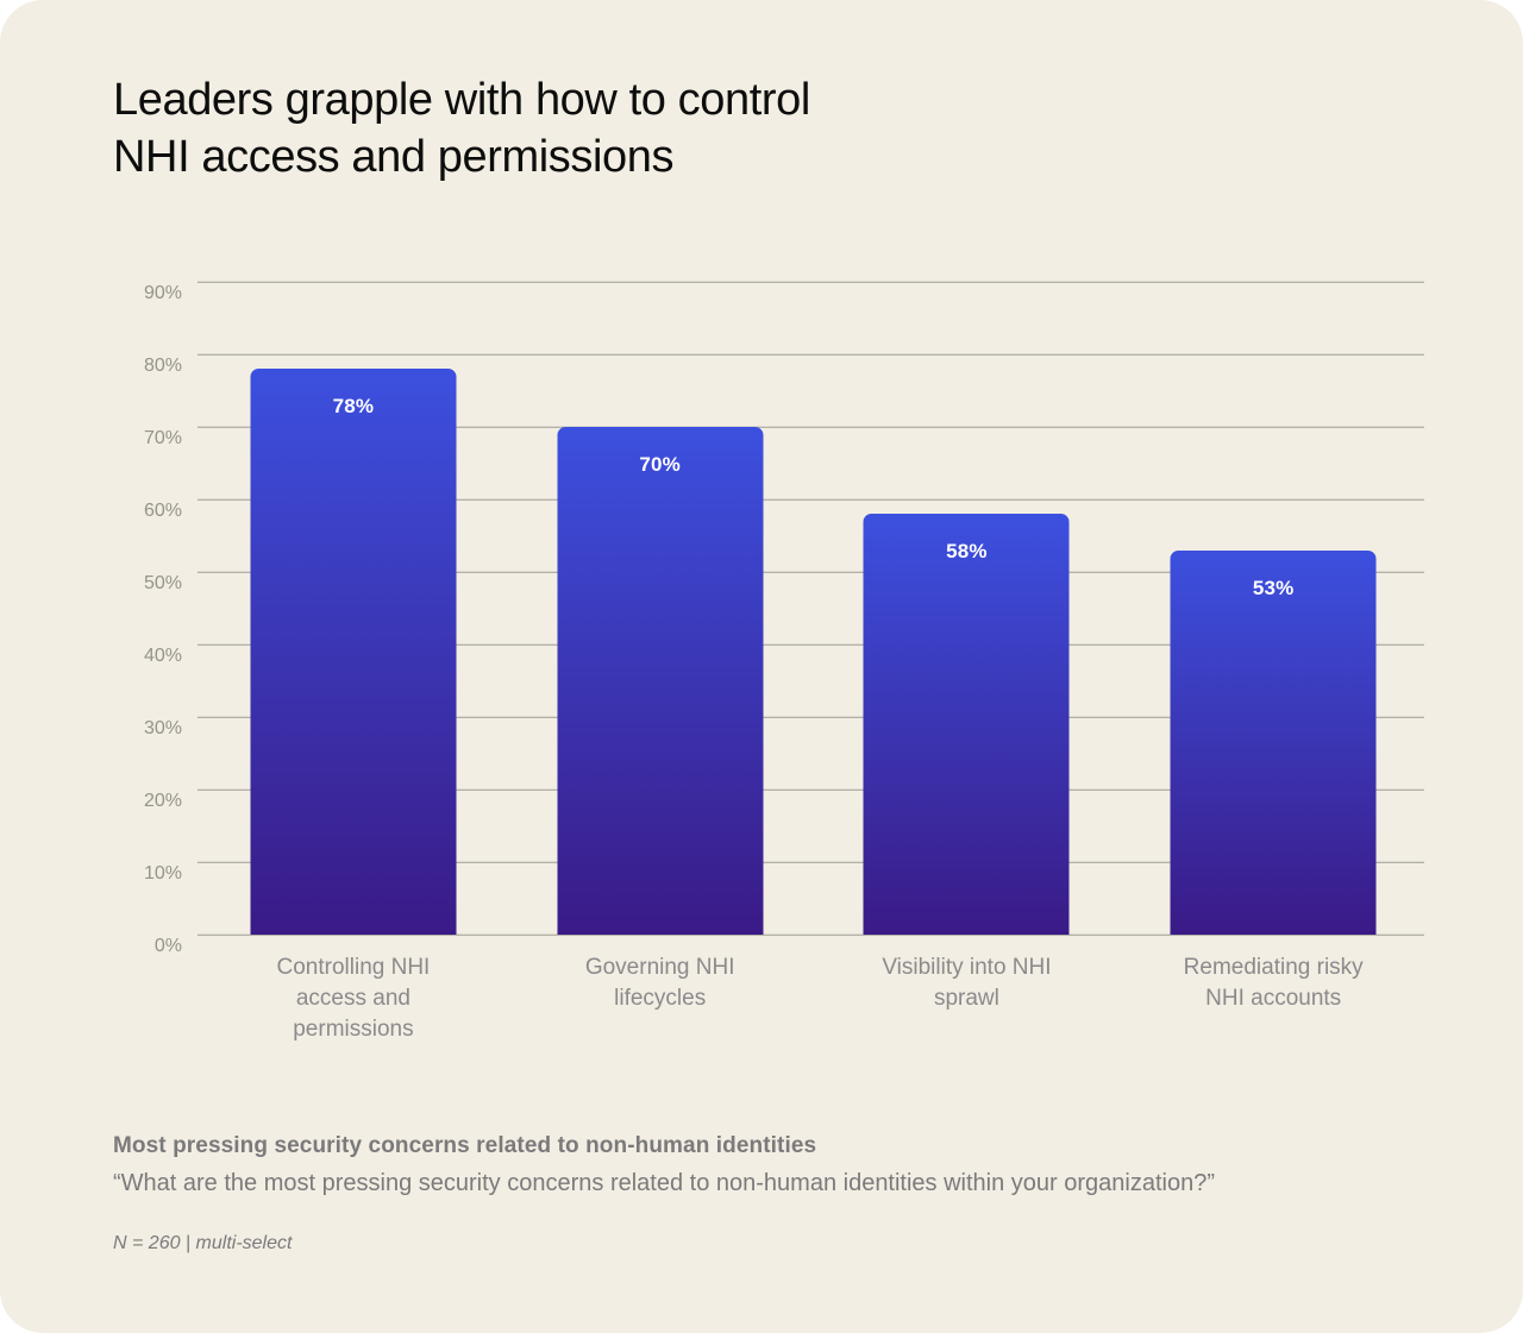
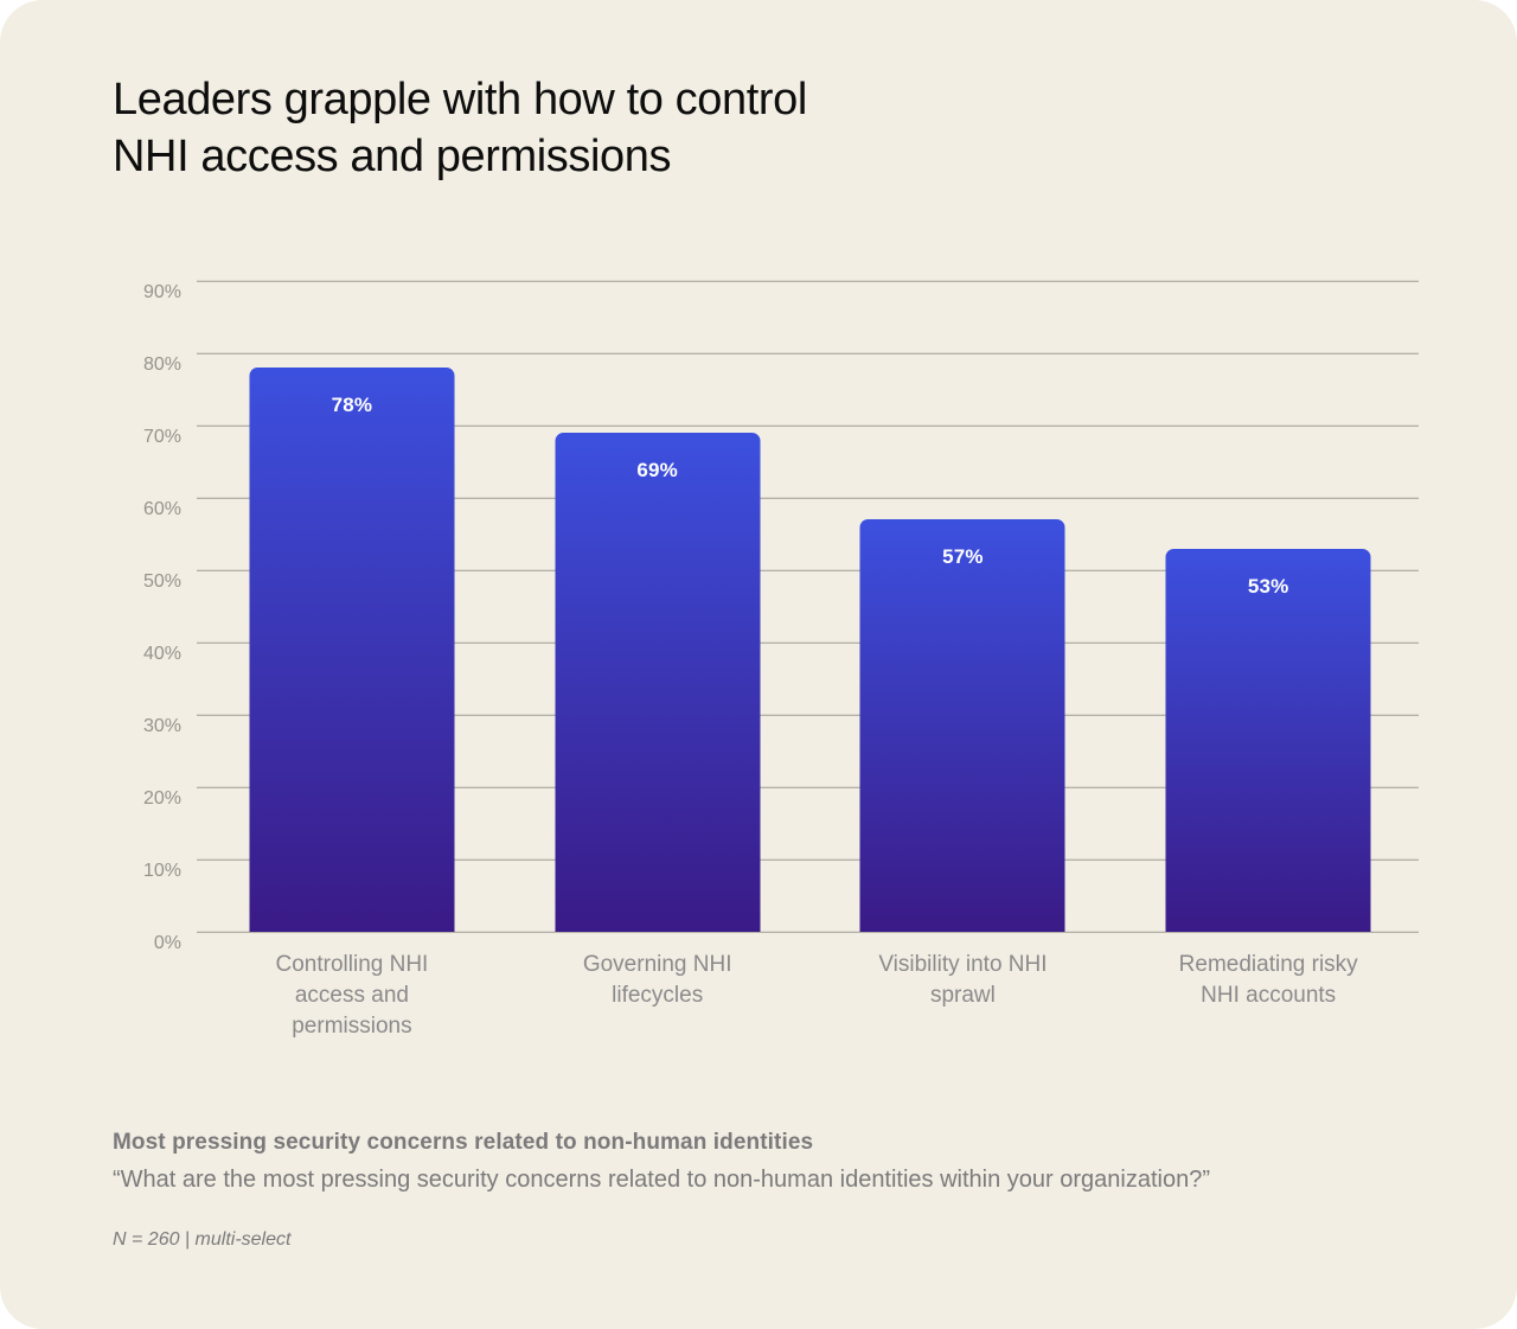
Governing NHI lifecycles: 70% -> 69%
Visibility into NHI sprawl: 58% -> 57%
